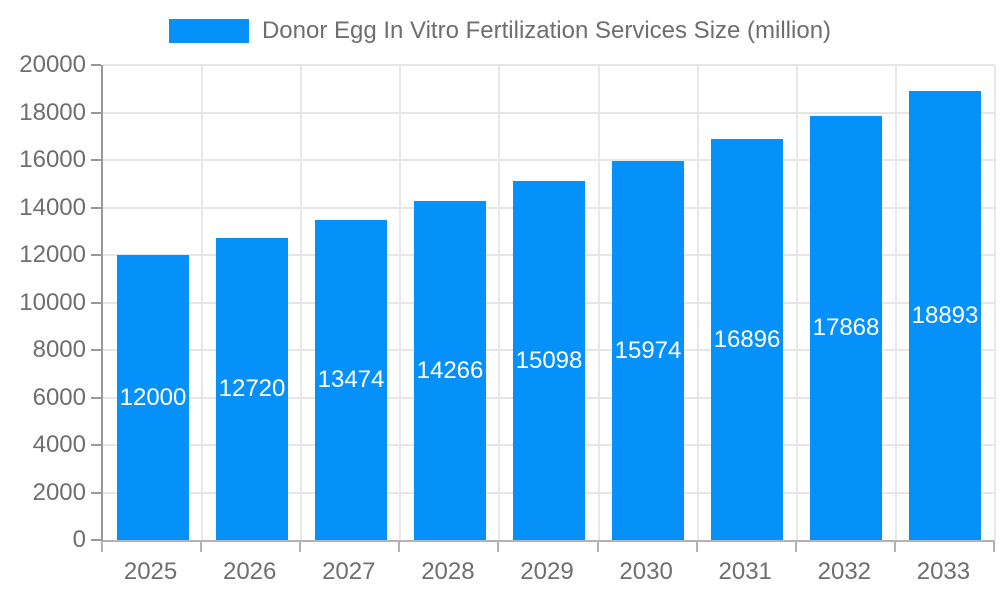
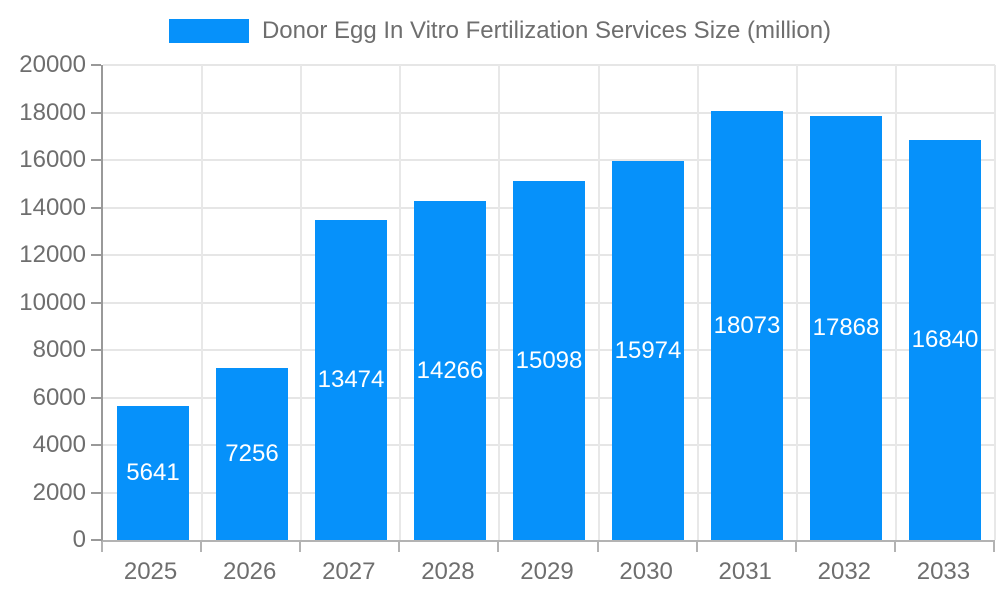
2025: 12000 -> 5641
2026: 12720 -> 7256
2031: 16896 -> 18073
2033: 18893 -> 16840
